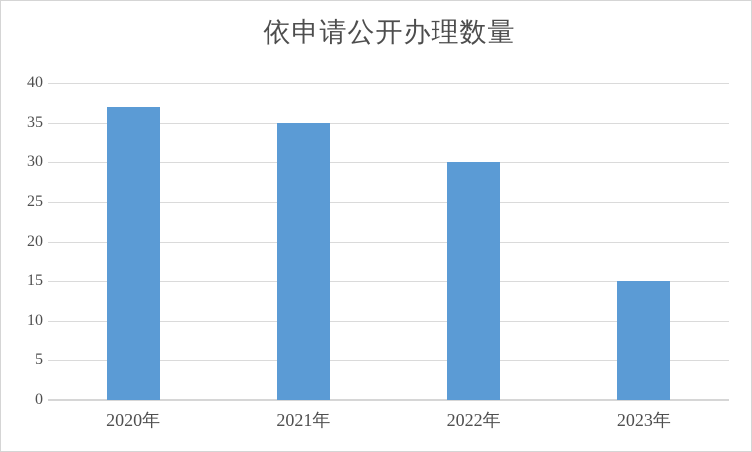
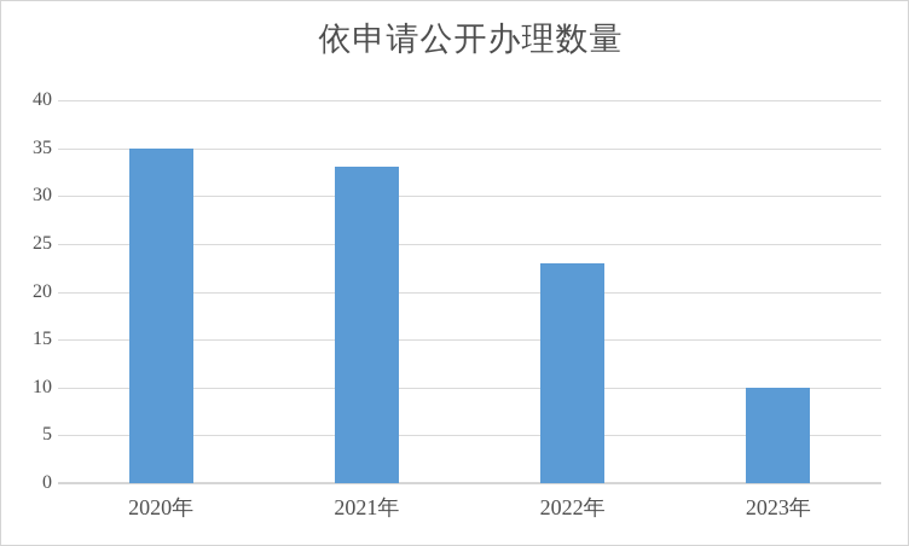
2020年: 37 -> 35
2021年: 35 -> 33
2022年: 30 -> 23
2023年: 15 -> 10
